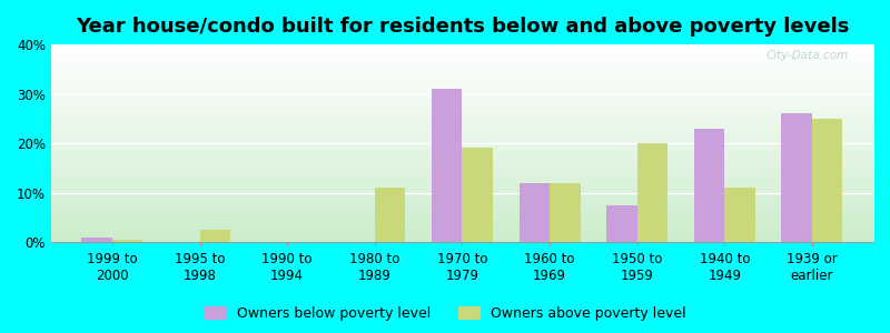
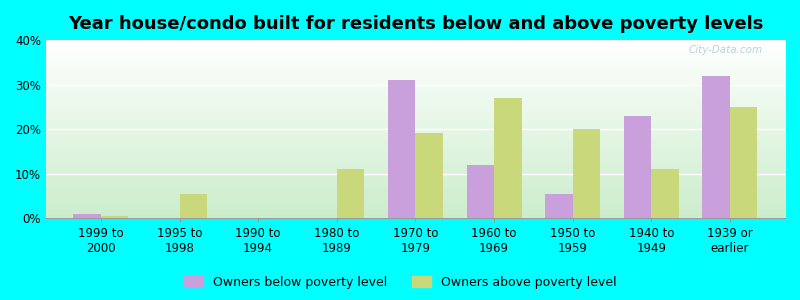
Owners above poverty level/1995 to 1998: 2.5% -> 5.5%
Owners above poverty level/1960 to 1969: 12.0% -> 27.0%
Owners below poverty level/1950 to 1959: 7.5% -> 5.5%
Owners below poverty level/1939 or earlier: 26.0% -> 32.0%
